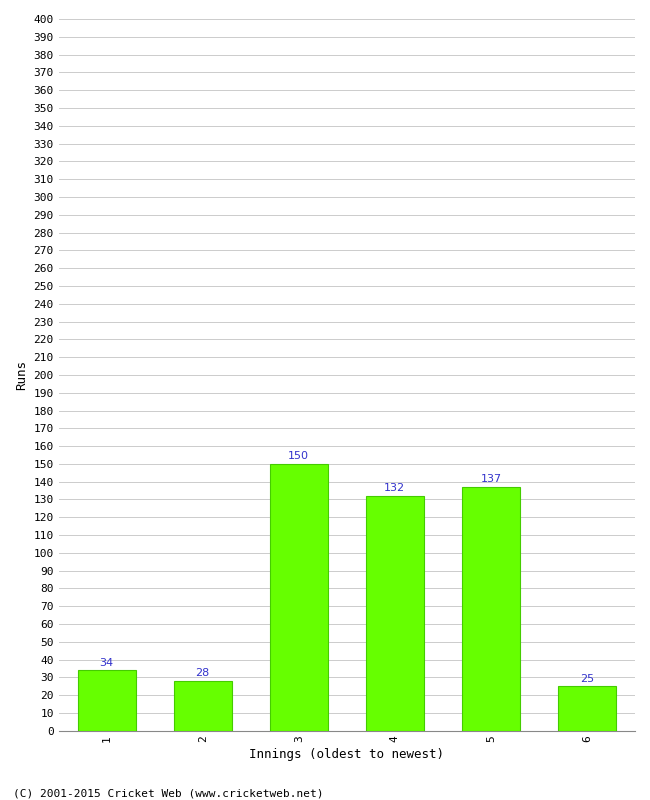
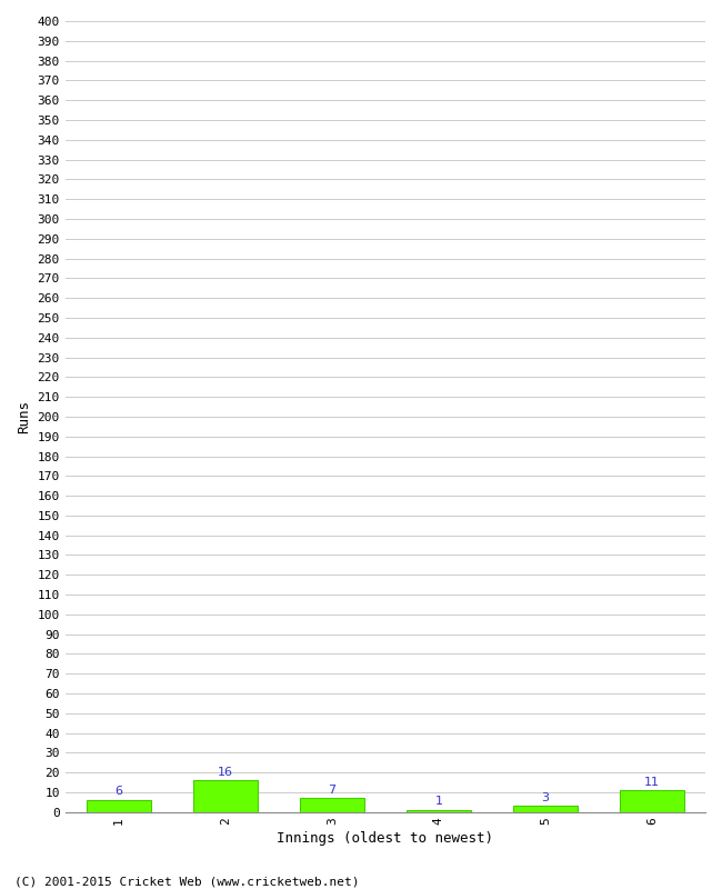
1: 34 -> 6
2: 28 -> 16
3: 150 -> 7
4: 132 -> 1
5: 137 -> 3
6: 25 -> 11
